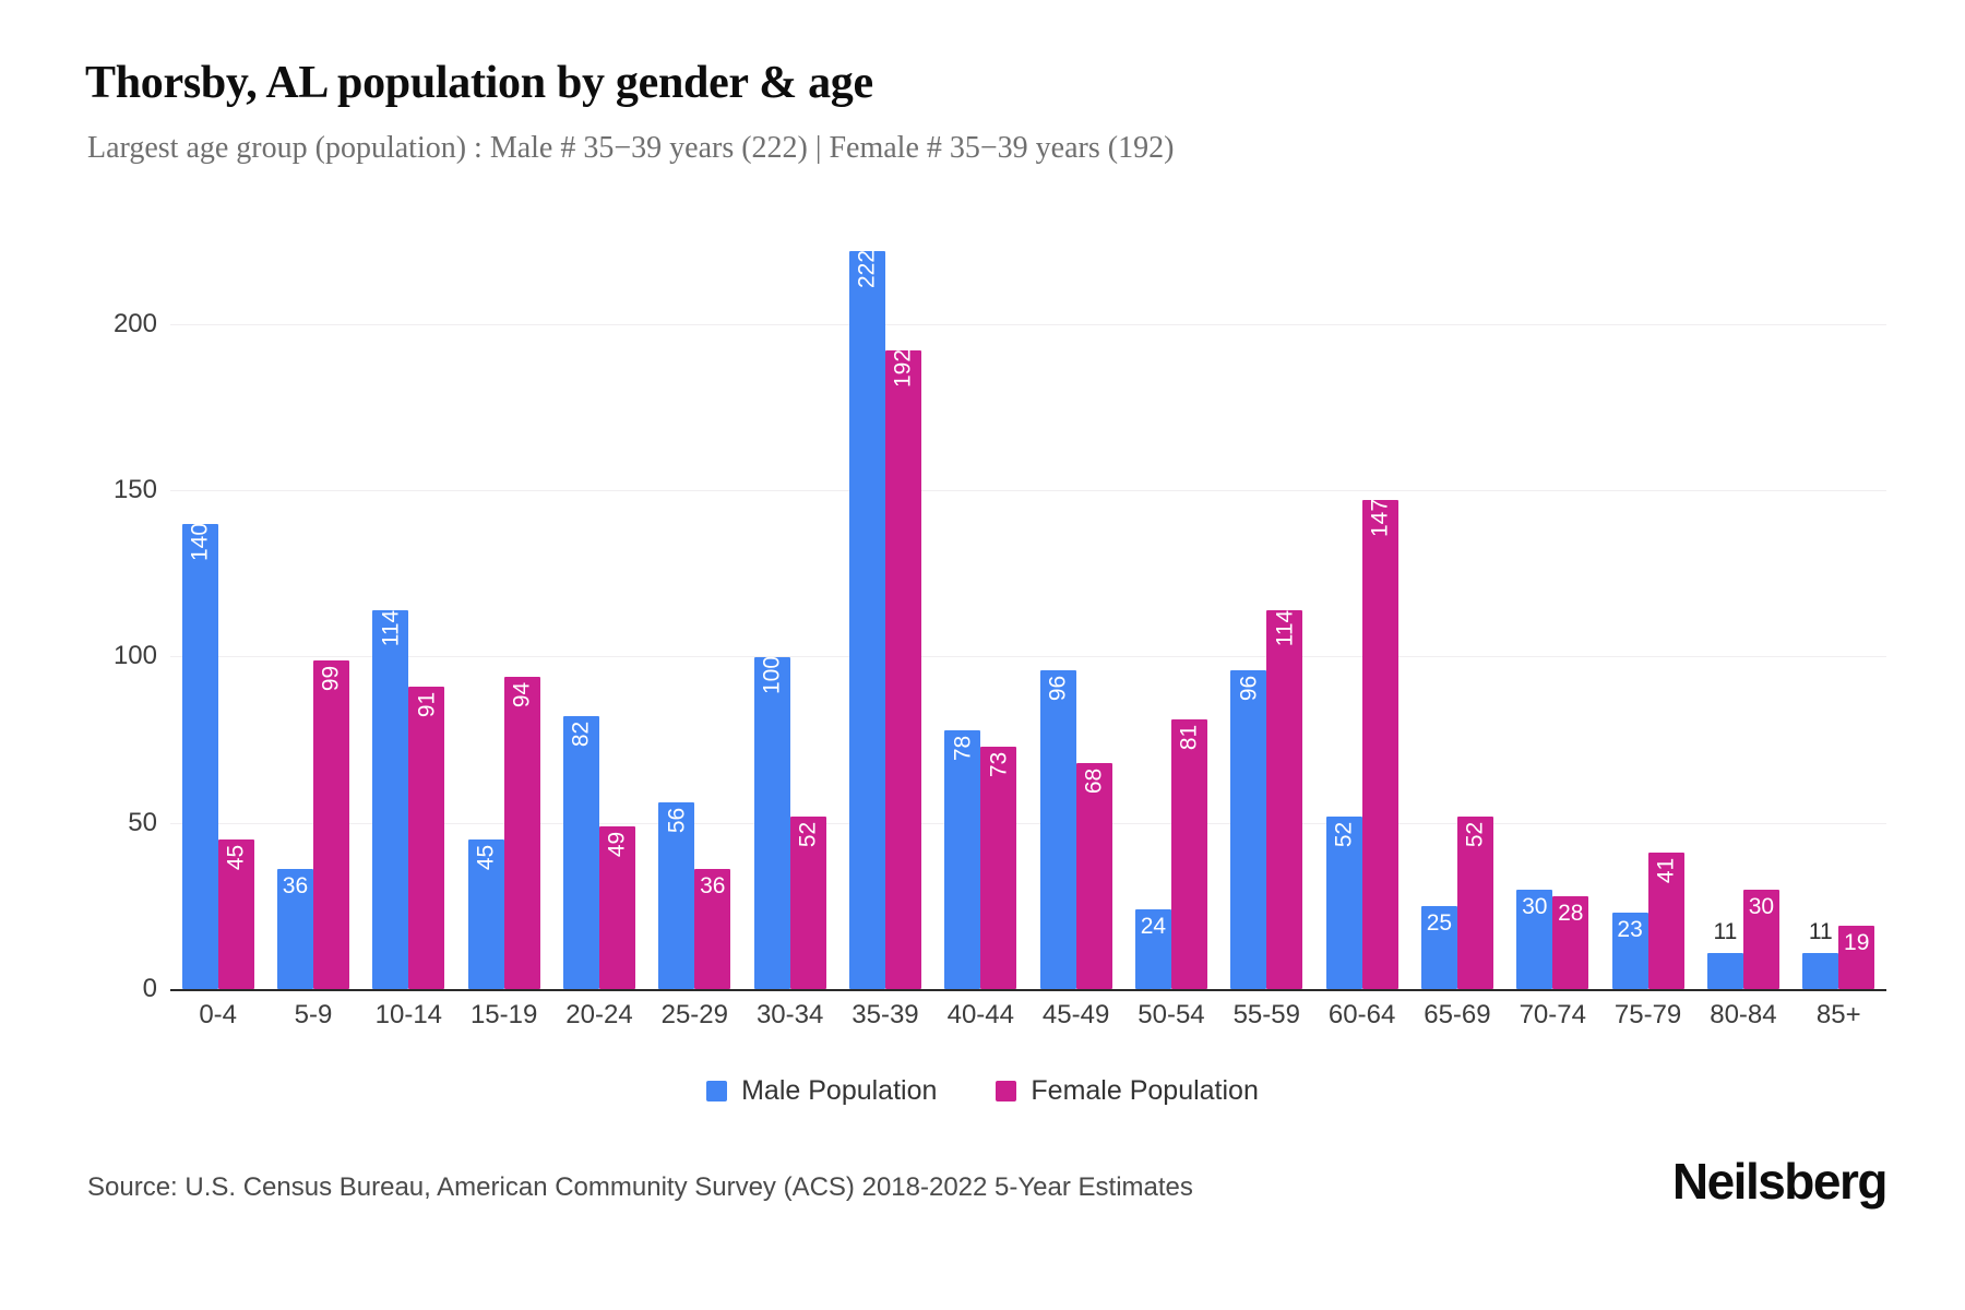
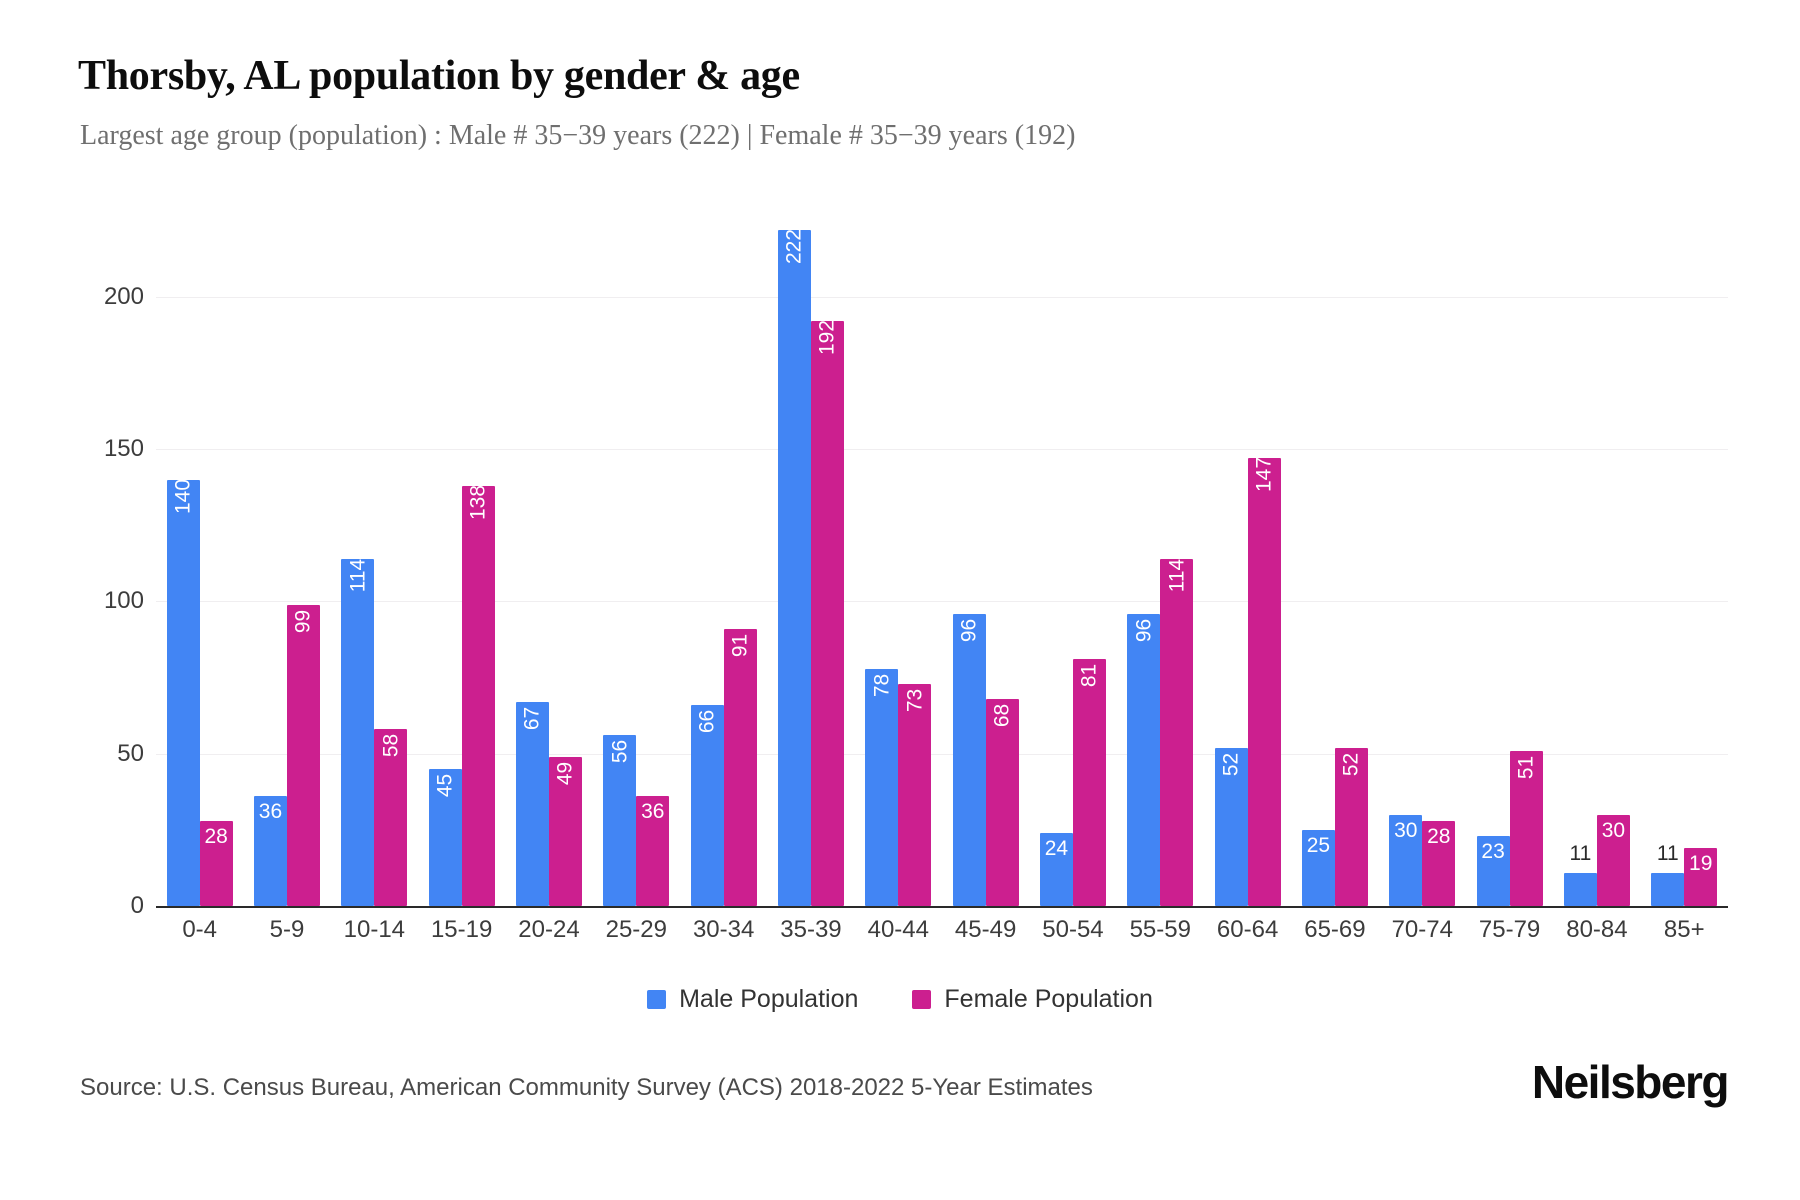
Female Population/0-4: 45 -> 28
Female Population/10-14: 91 -> 58
Female Population/15-19: 94 -> 138
Male Population/20-24: 82 -> 67
Male Population/30-34: 100 -> 66
Female Population/30-34: 52 -> 91
Female Population/75-79: 41 -> 51
